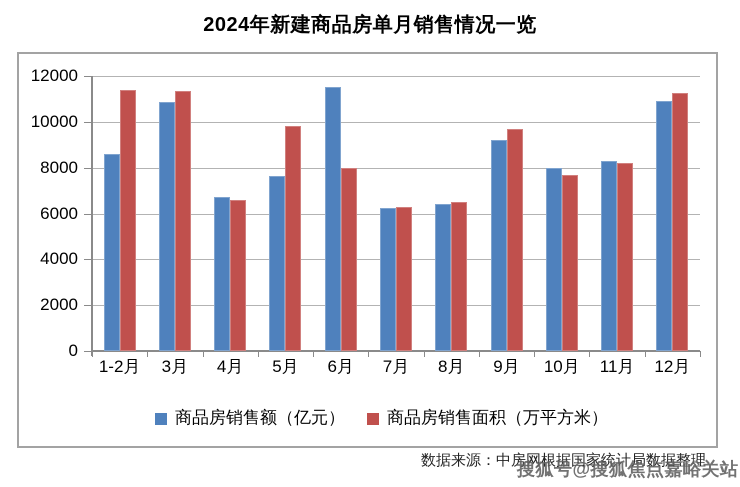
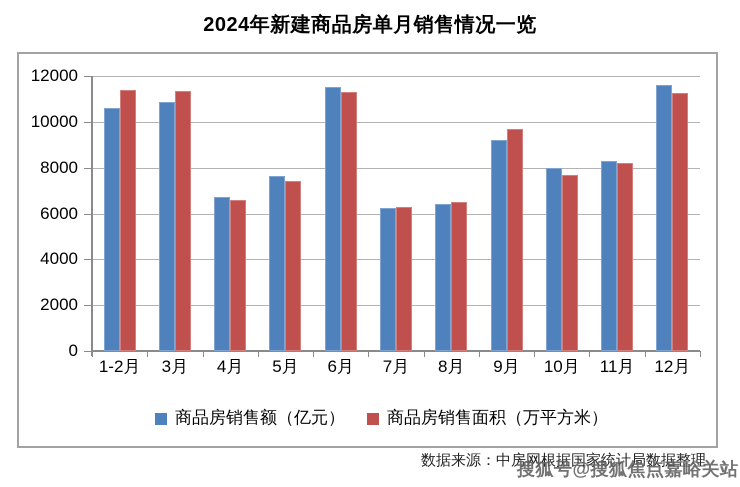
商品房销售额（亿元）/1-2月: 8600 -> 10600
商品房销售面积（万平方米）/5月: 9800 -> 7400
商品房销售面积（万平方米）/6月: 8000 -> 11300
商品房销售额（亿元）/12月: 10900 -> 11600
